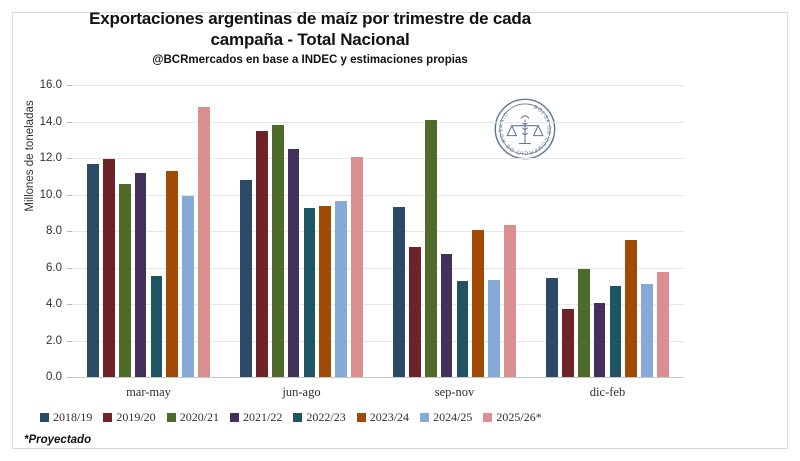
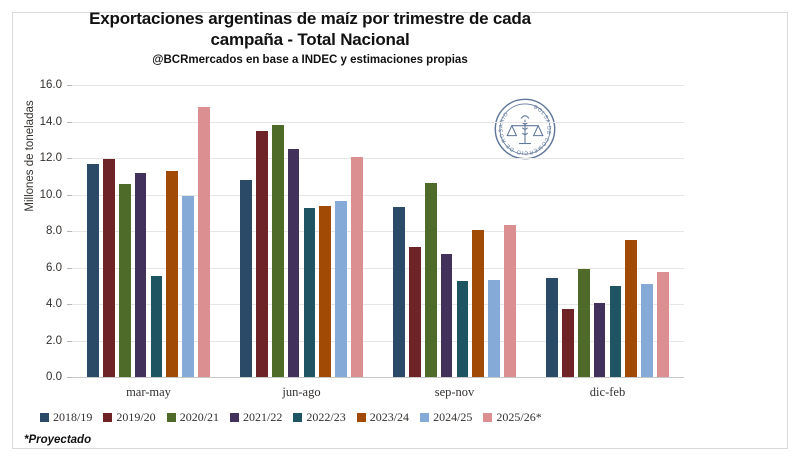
2020/21/sep-nov: 14.1 -> 10.7
